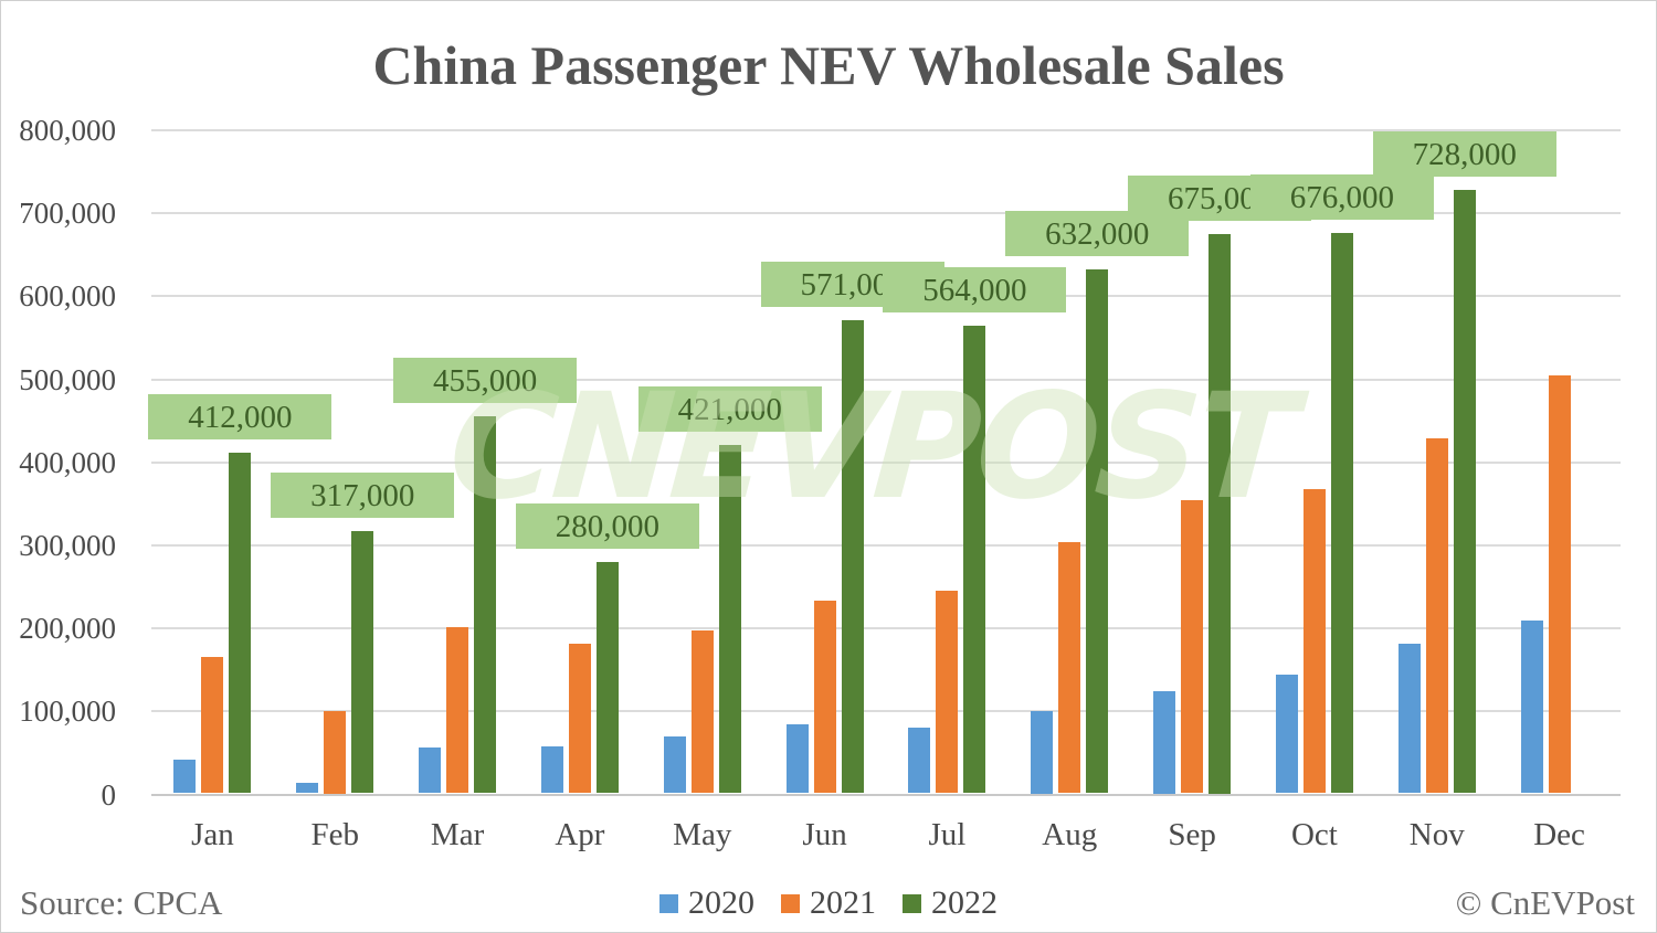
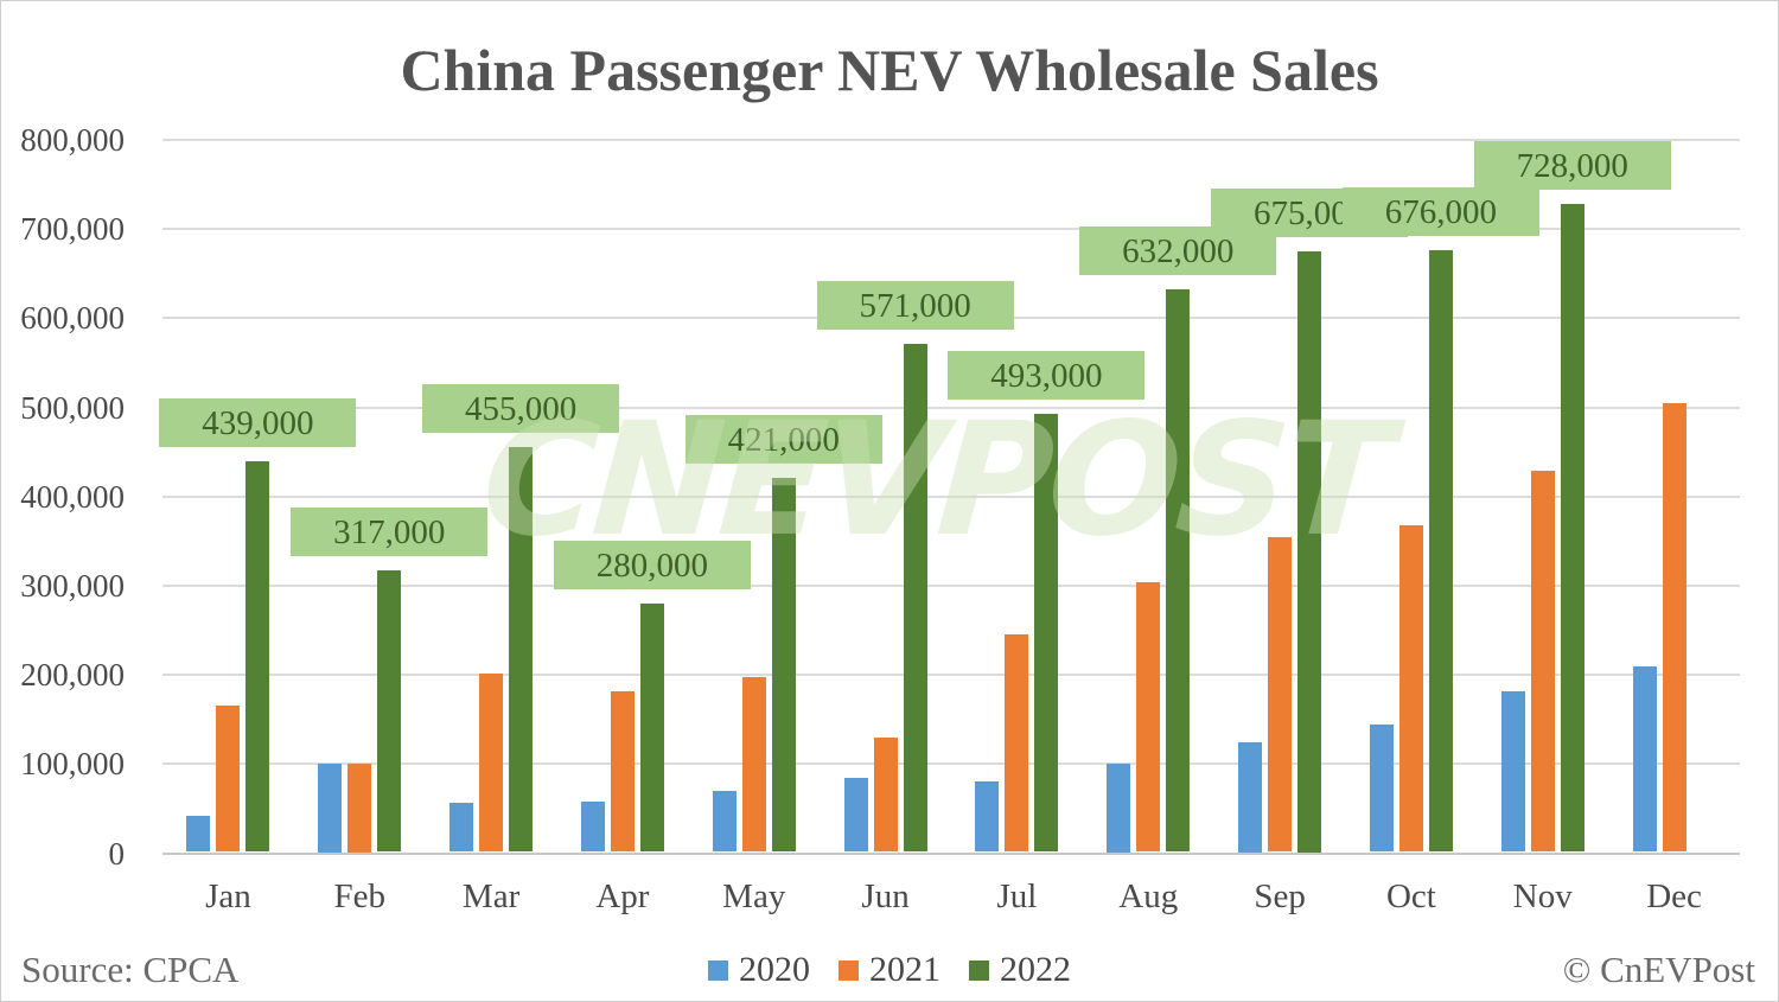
2022/Jan: 412,000 -> 439,000
2020/Feb: 10000 -> 100000
2021/Jun: 230000 -> 130000
2022/Jul: 564,000 -> 493,000
